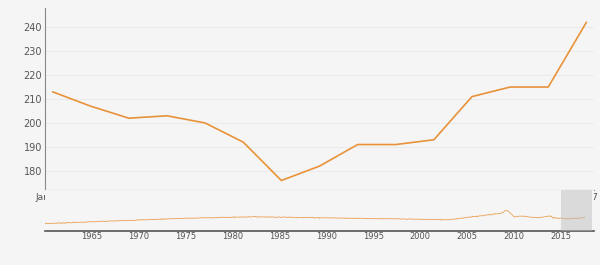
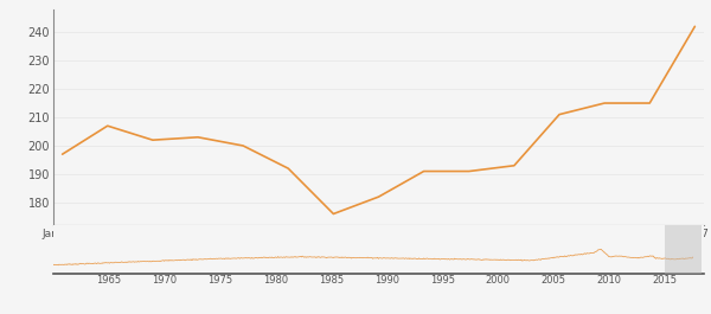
January: 213 -> 197
